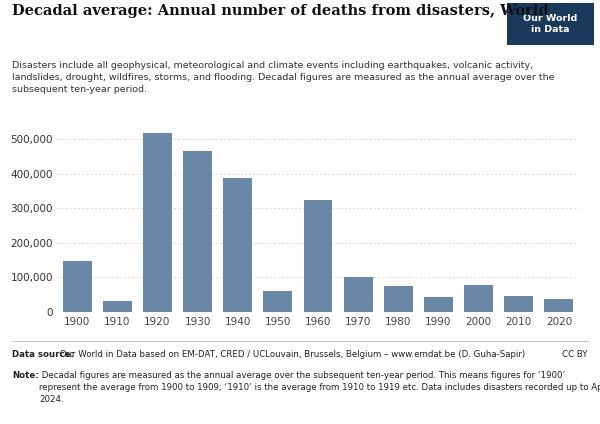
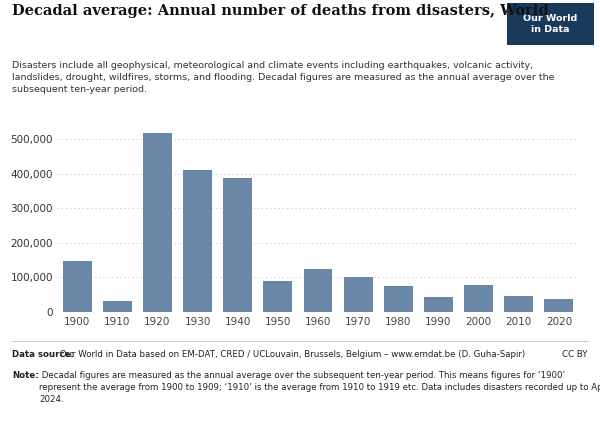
1930: 465,000 -> 410,000
1950: 60,000 -> 90,000
1960: 325,000 -> 125,000
